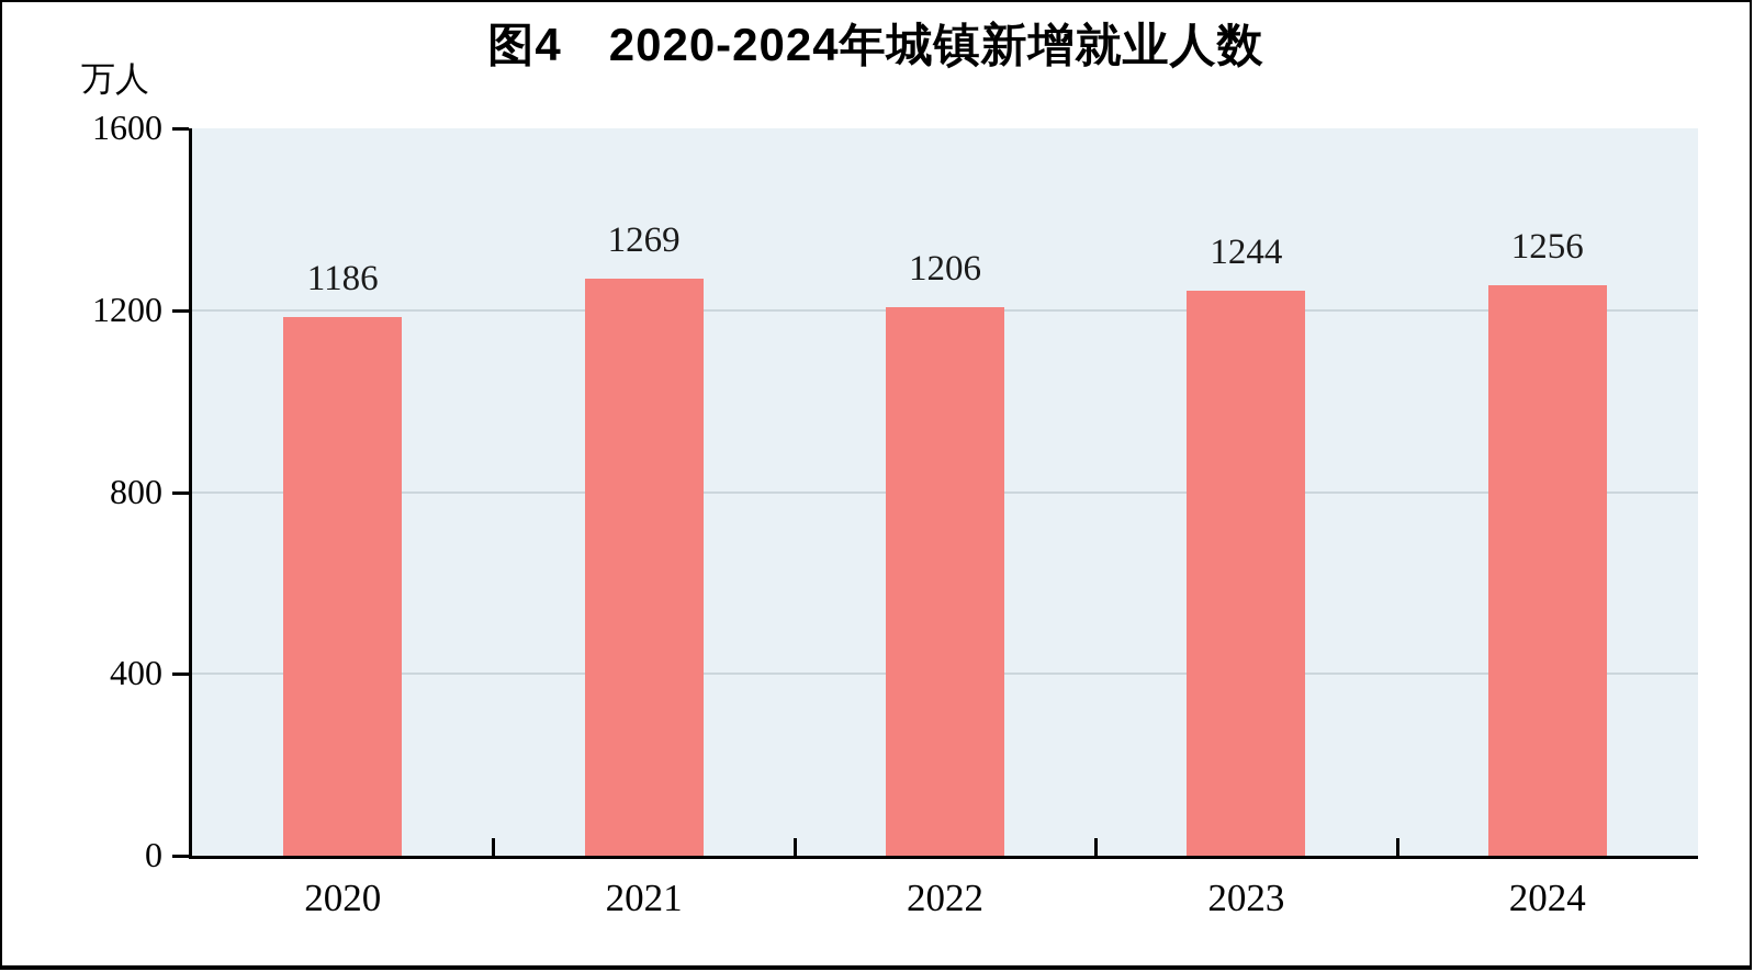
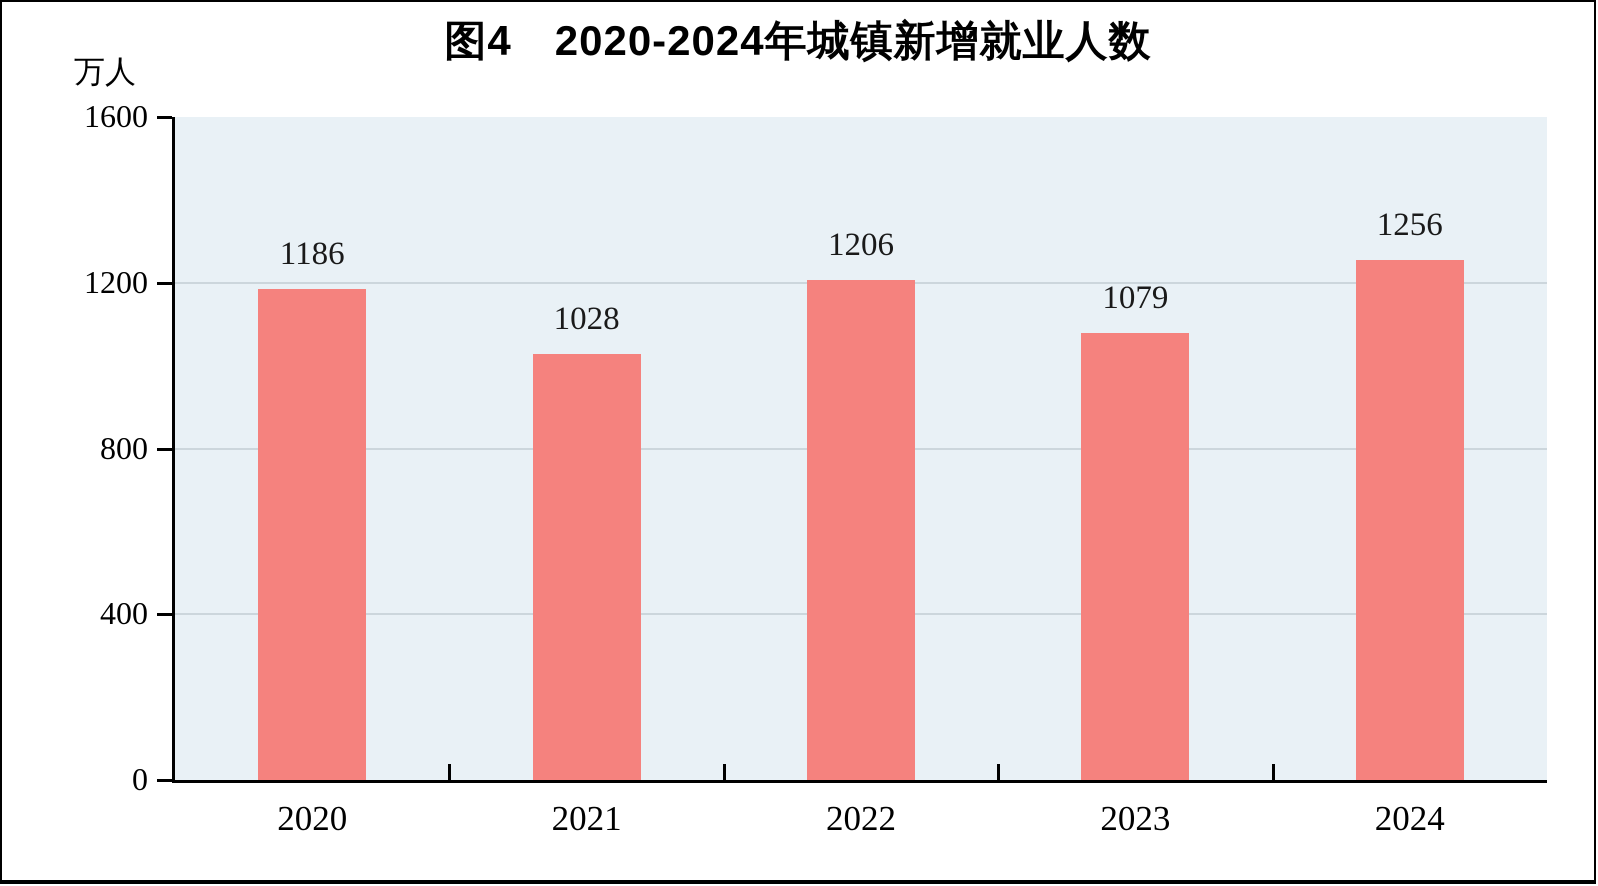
2021: 1269 -> 1028
2023: 1244 -> 1079
